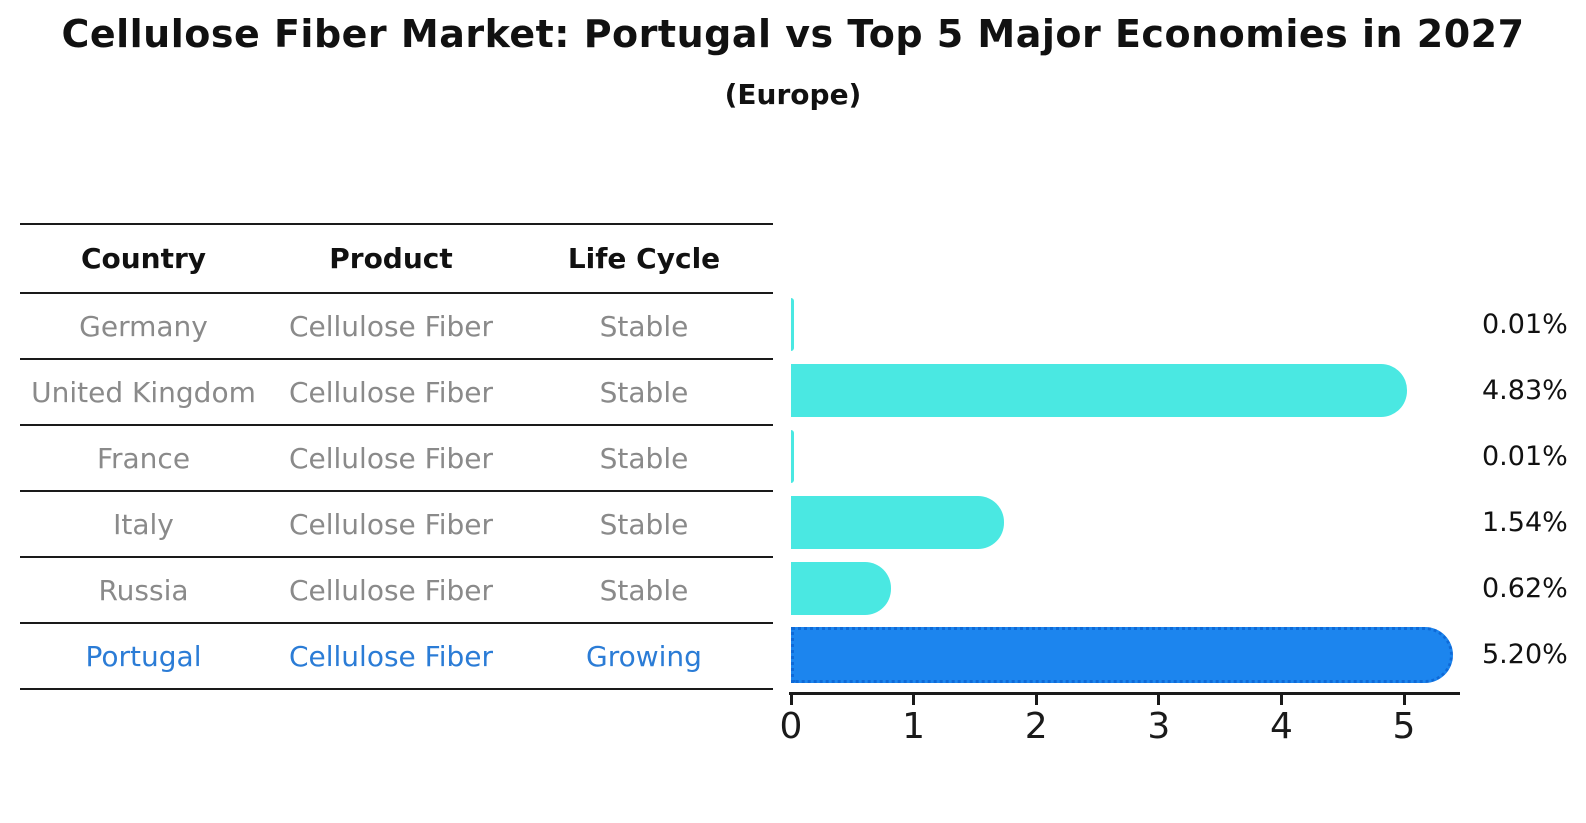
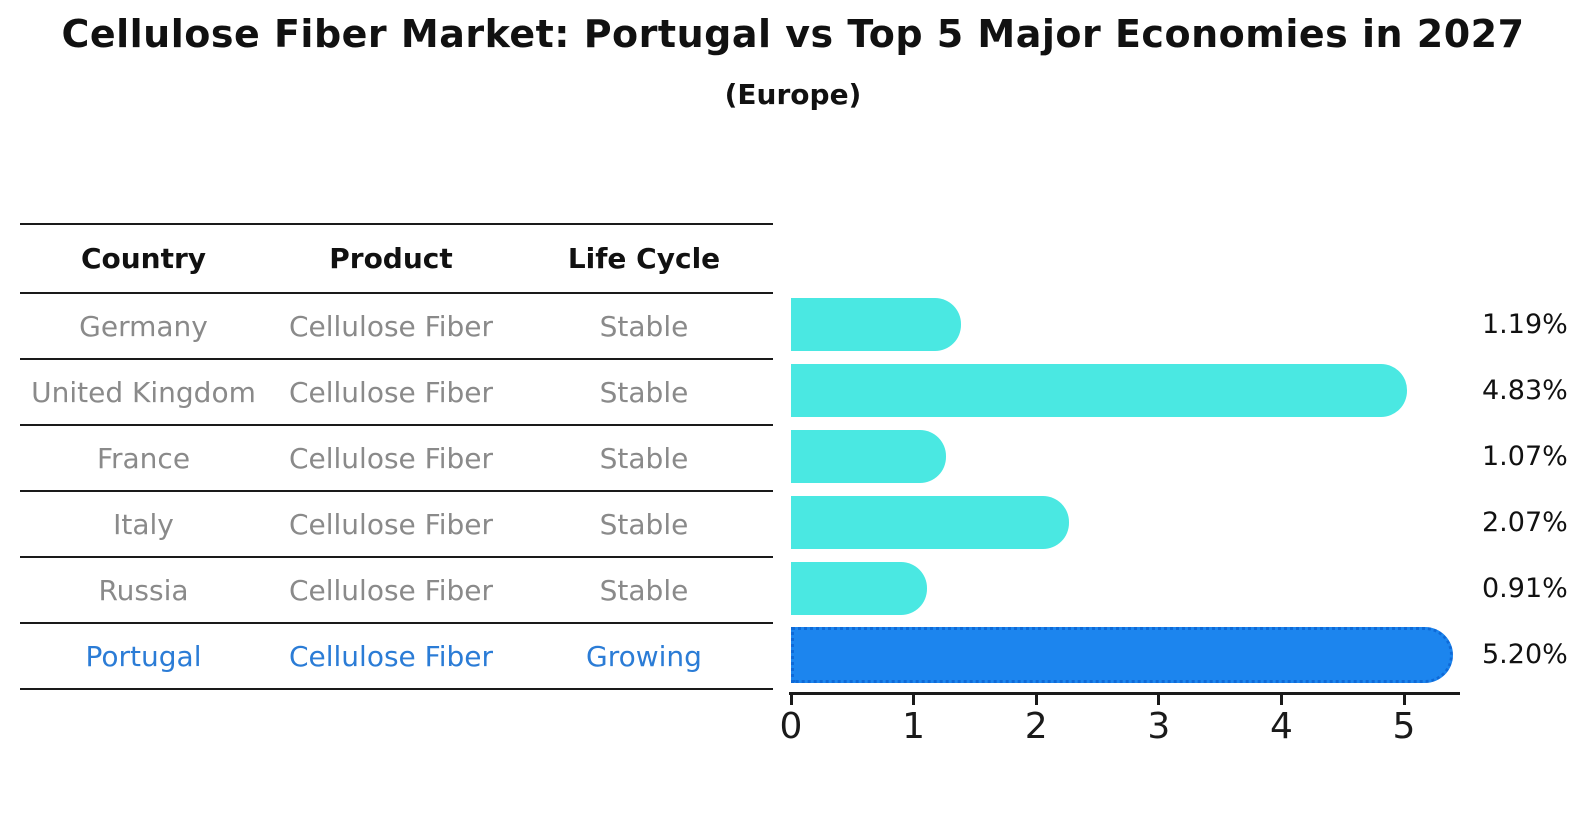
Germany: 0.01% -> 1.19%
France: 0.01% -> 1.07%
Italy: 1.54% -> 2.07%
Russia: 0.62% -> 0.91%
